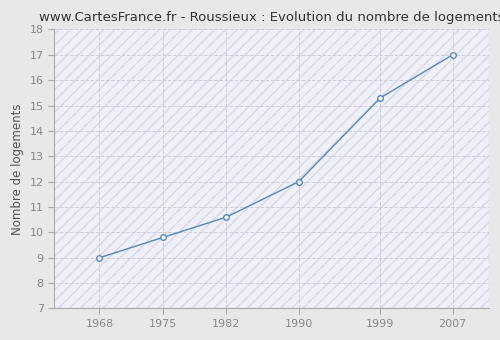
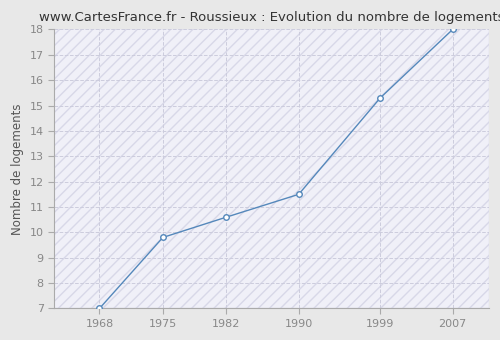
1968: 9.0 -> 7.0
1990: 12.0 -> 11.5
2007: 17.0 -> 18.0
